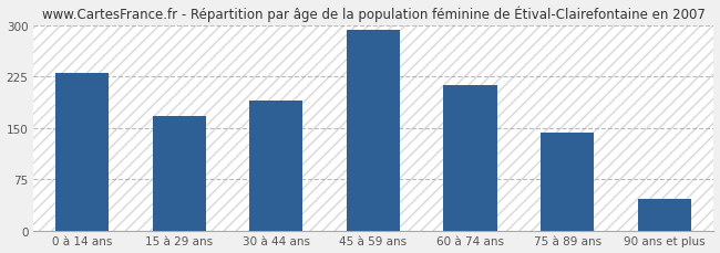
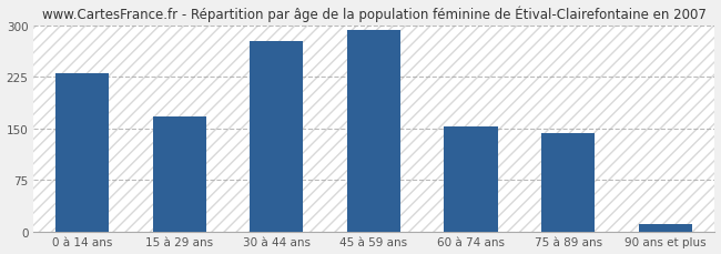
30 à 44 ans: 190 -> 278
60 à 74 ans: 212 -> 153
90 ans et plus: 46 -> 10
